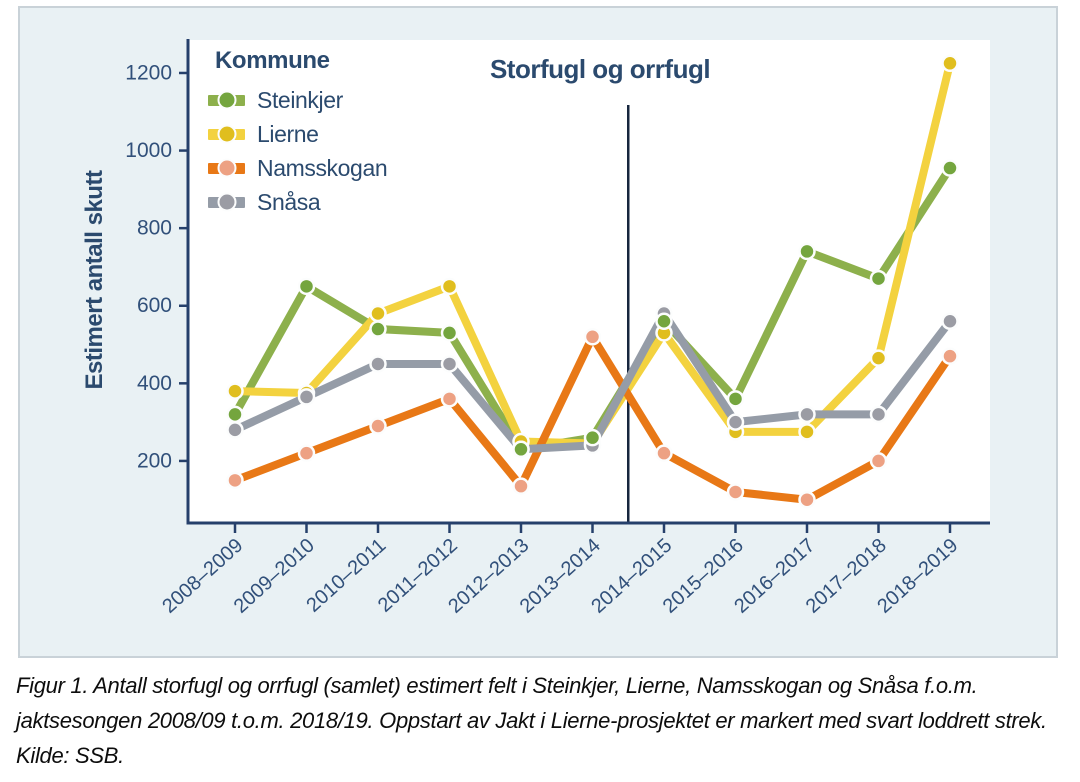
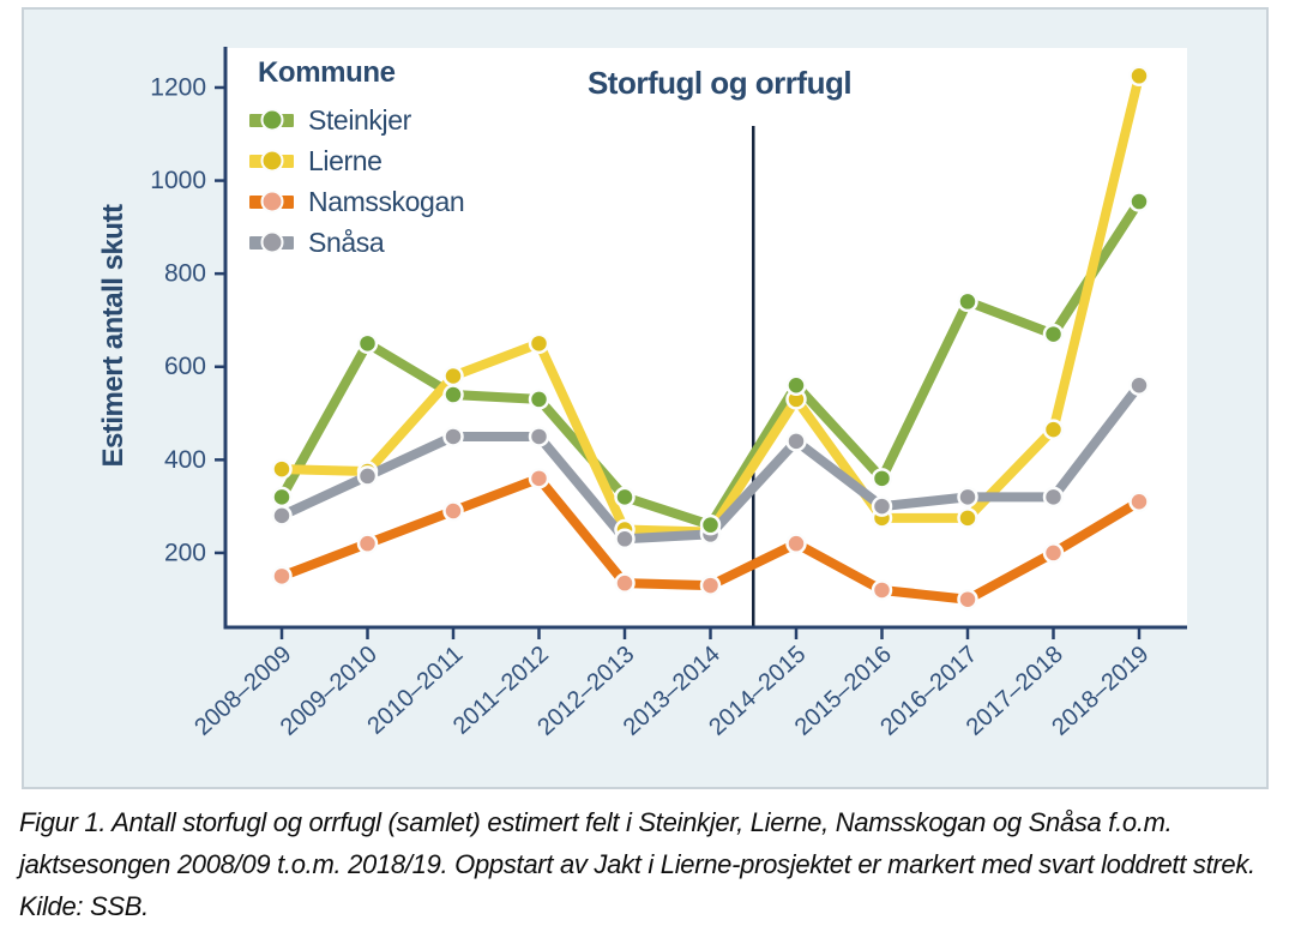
Steinkjer/2012–2013: 230 -> 320
Namsskogan/2013–2014: 520 -> 130
Snåsa/2014–2015: 580 -> 440
Namsskogan/2018–2019: 470 -> 310
